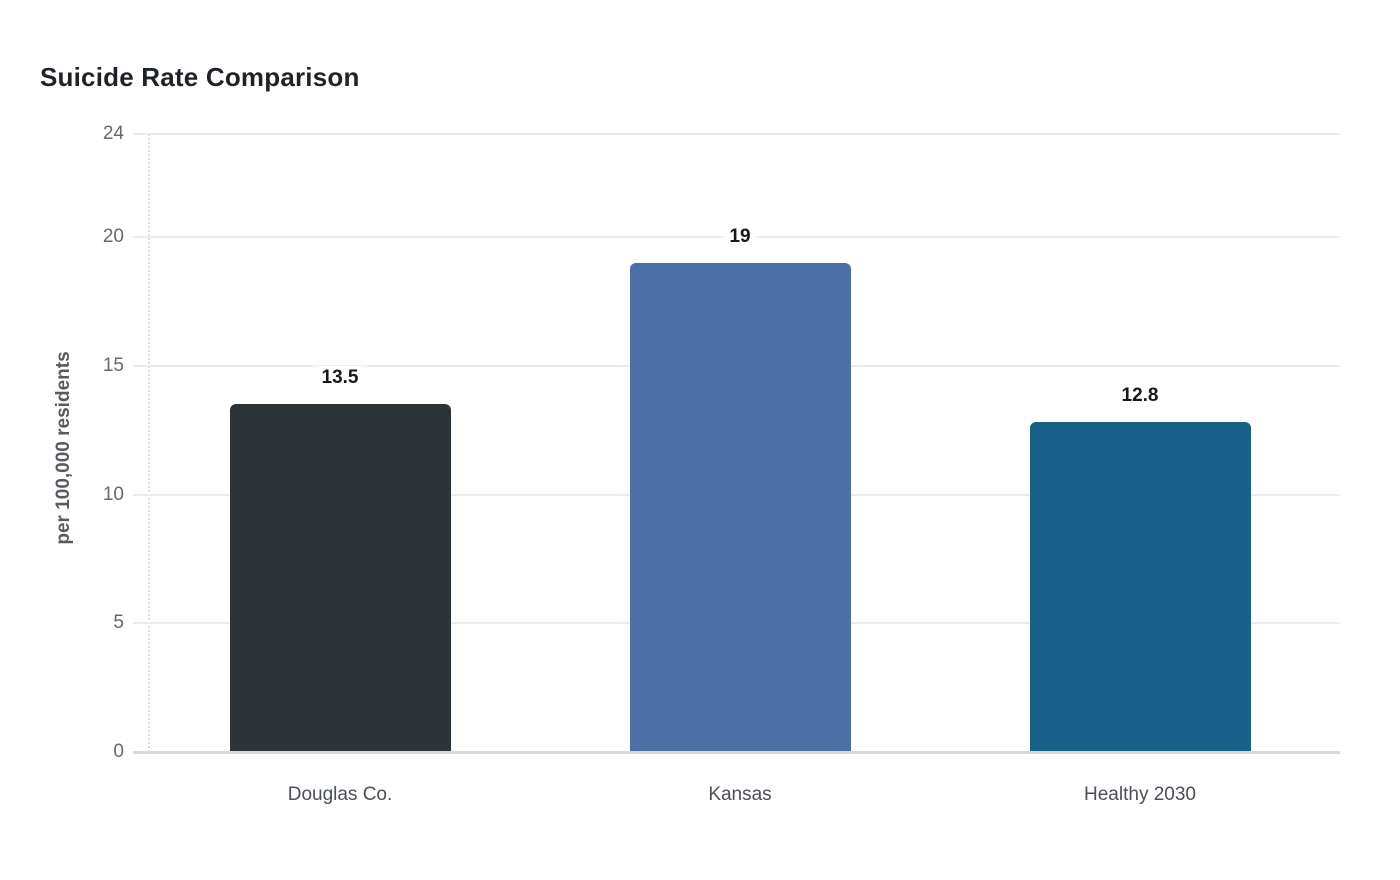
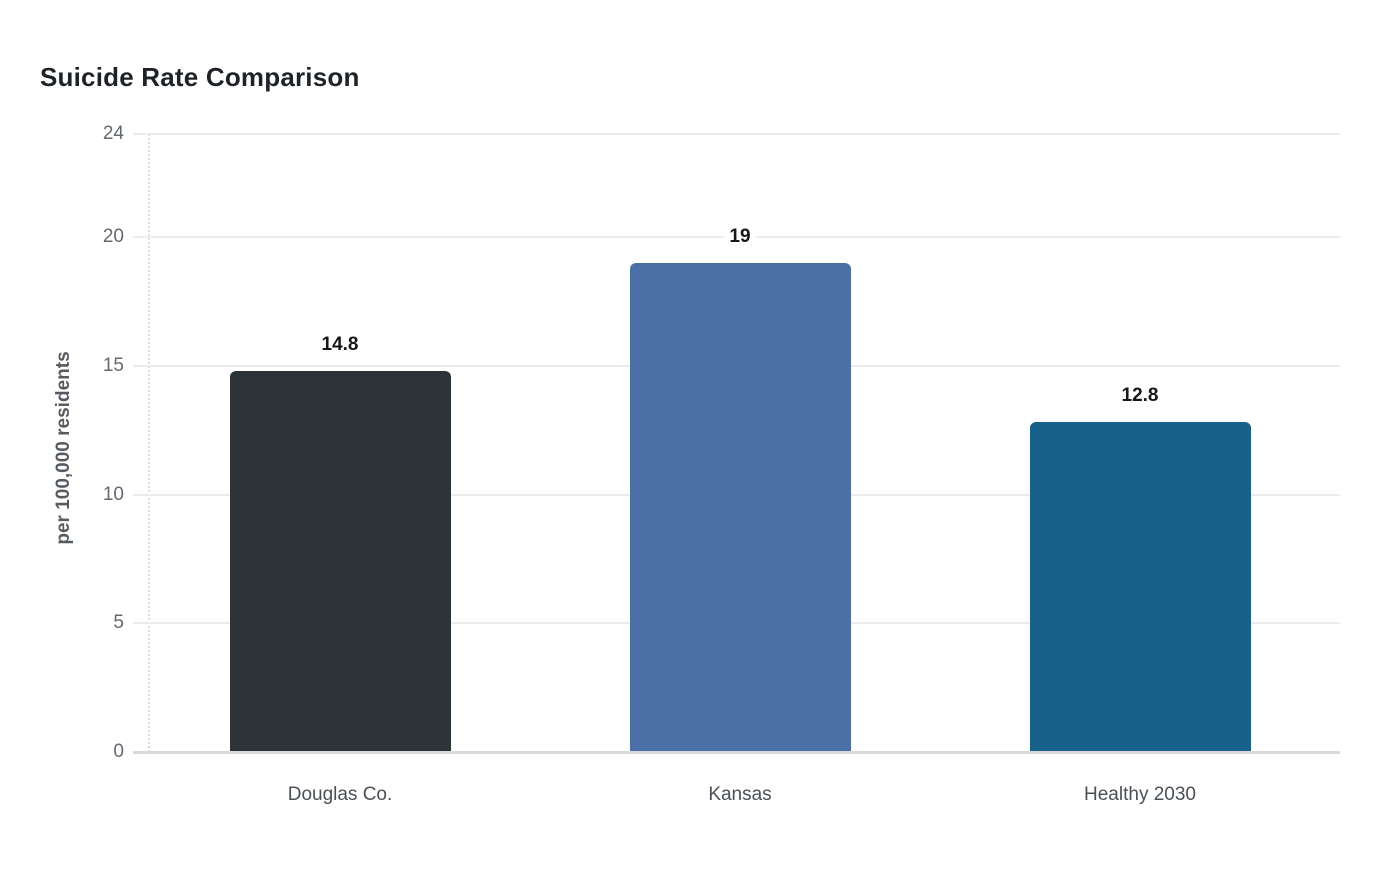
Douglas Co.: 13.5 -> 14.8
